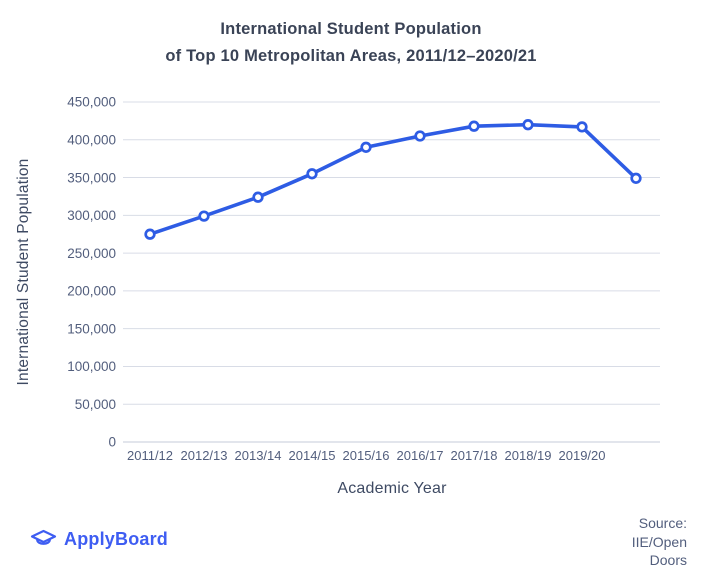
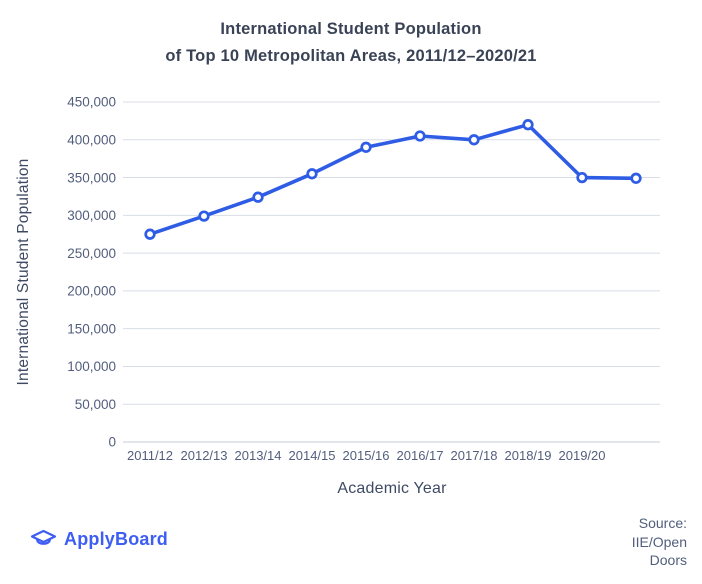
2017/18: 420000 -> 400000
2019/20: 420000 -> 350000
